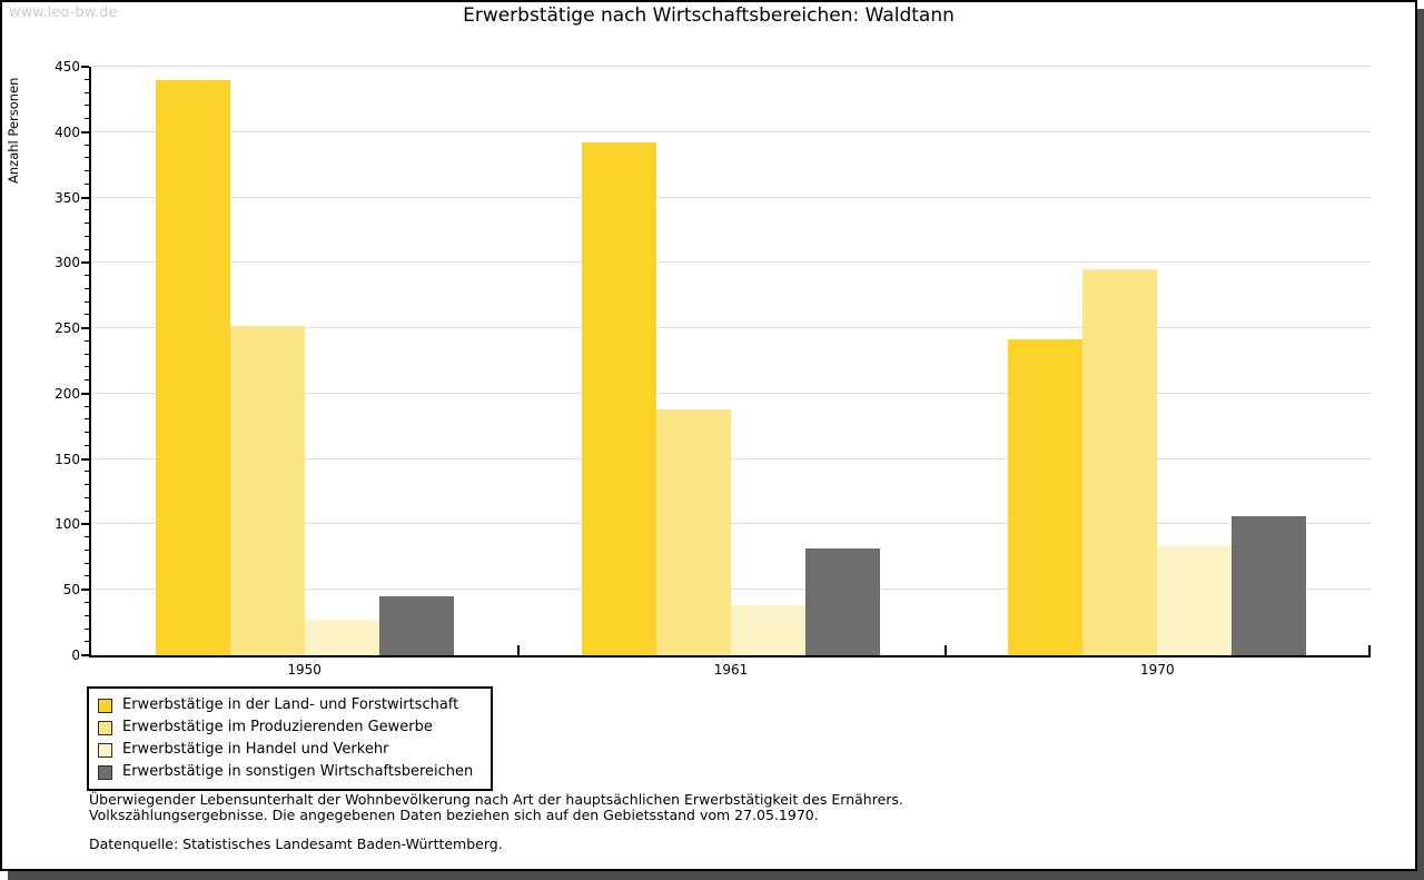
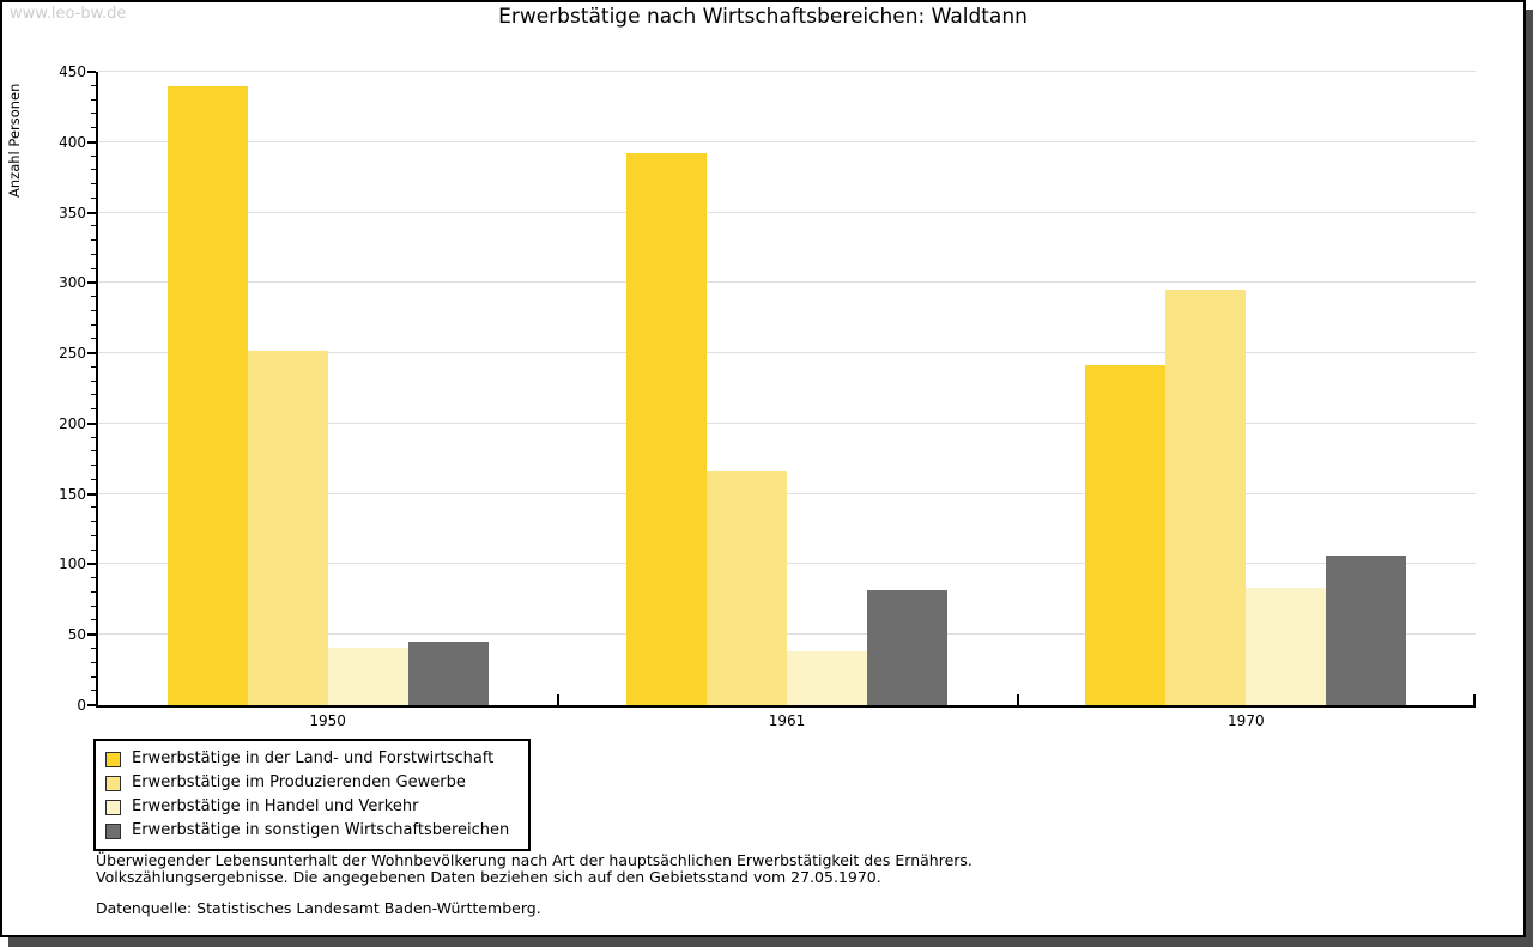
Erwerbstätige in Handel und Verkehr/1950: 27 -> 41
Erwerbstätige im Produzierenden Gewerbe/1961: 188 -> 167
